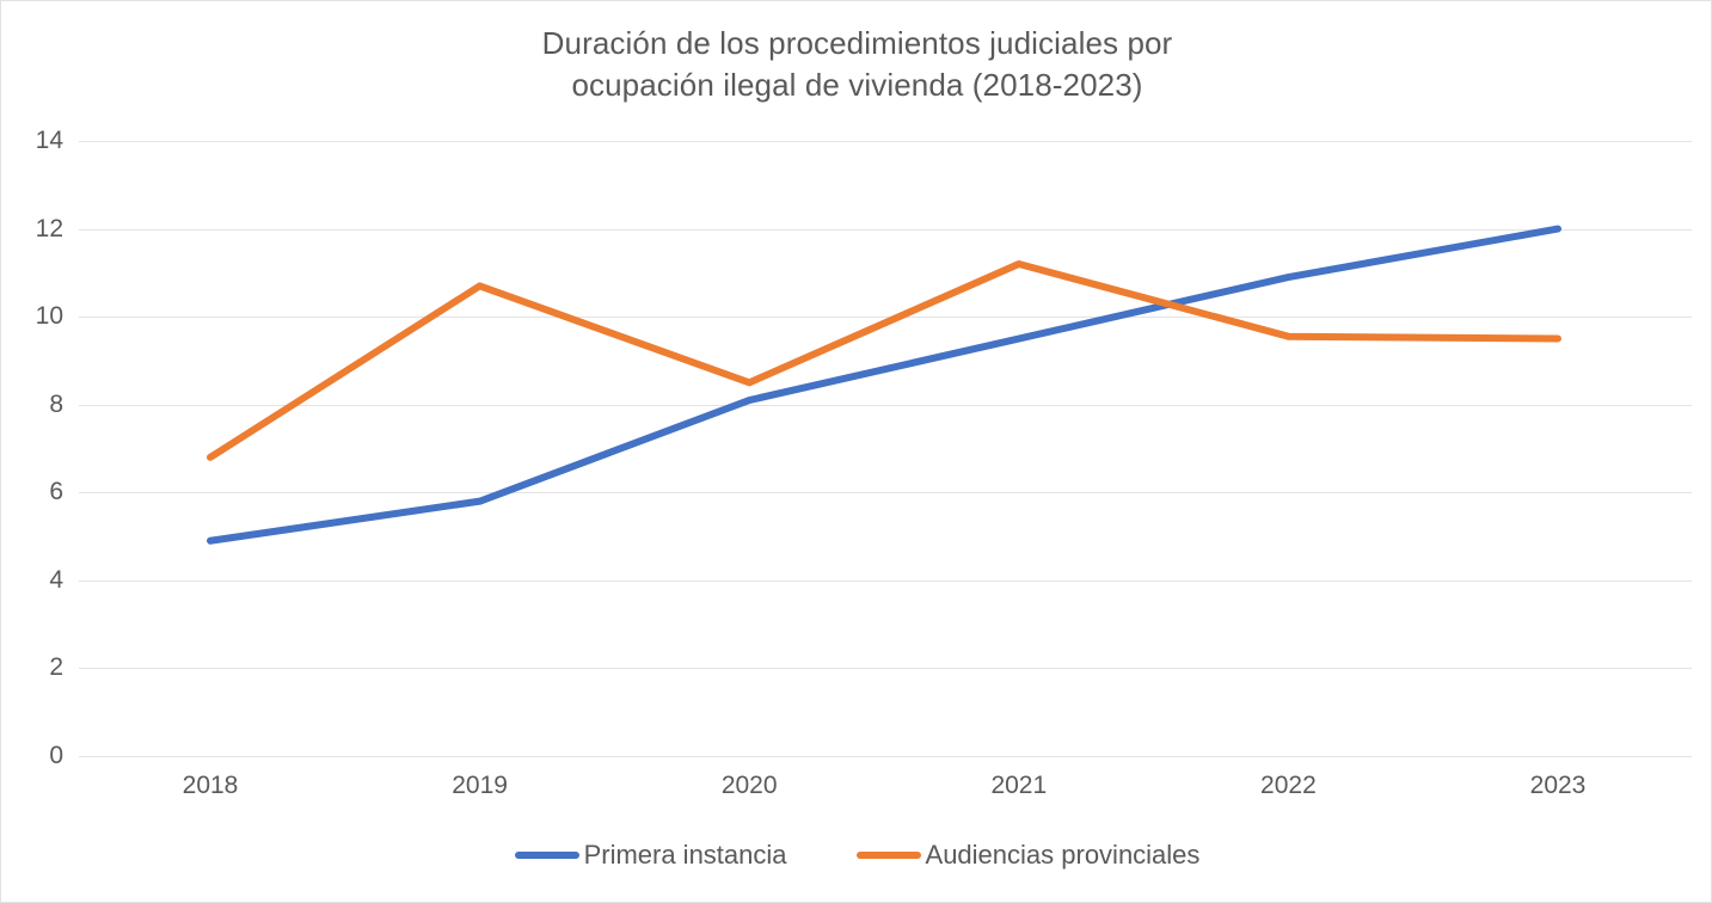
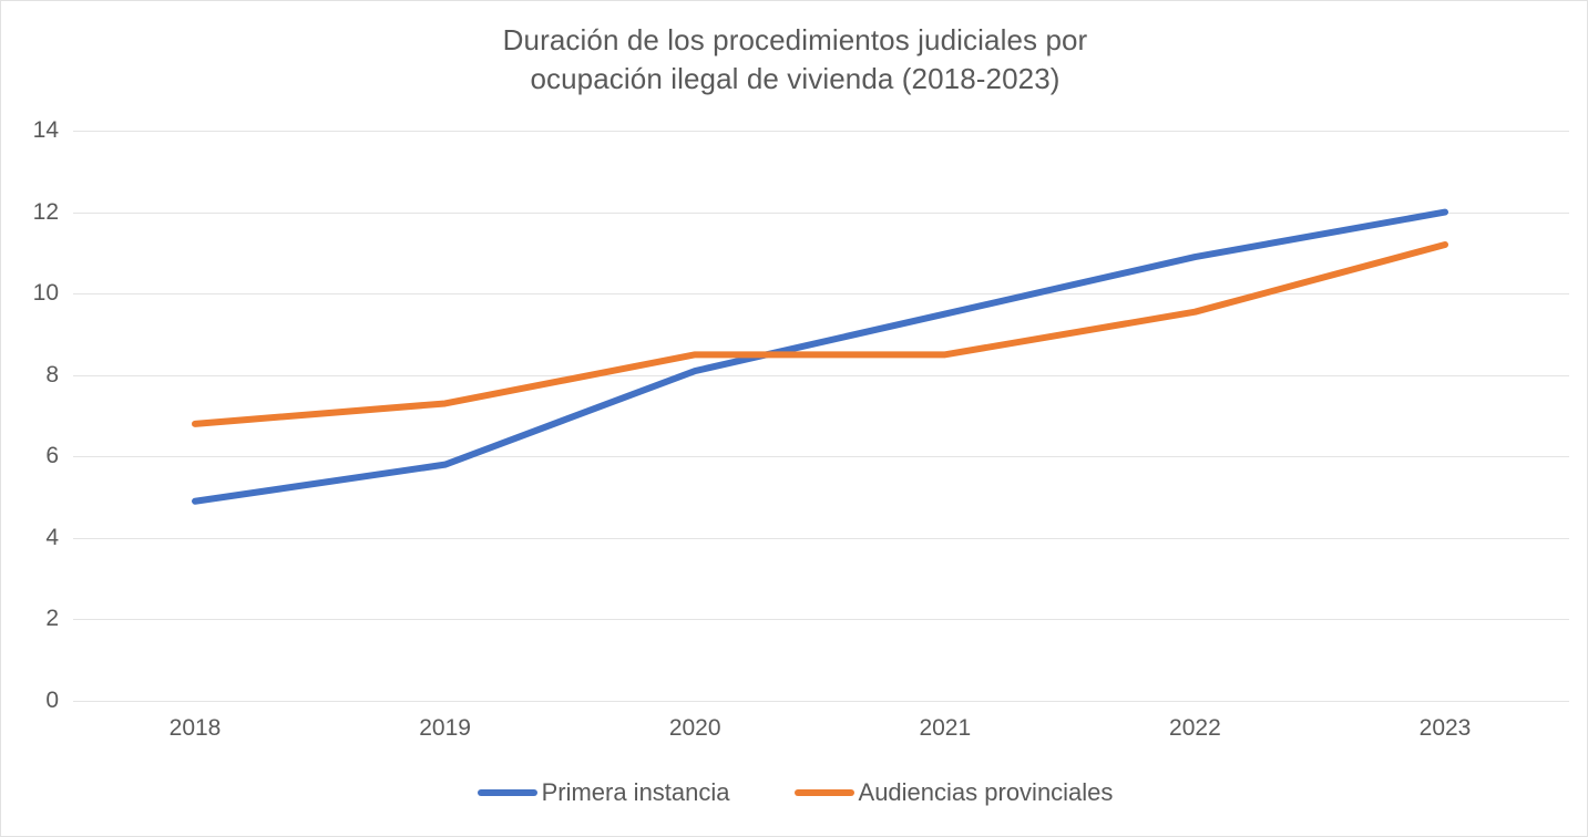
Audiencias provinciales/2019: 10.7 -> 7.3
Audiencias provinciales/2021: 11.2 -> 8.5
Audiencias provinciales/2023: 9.5 -> 11.2
